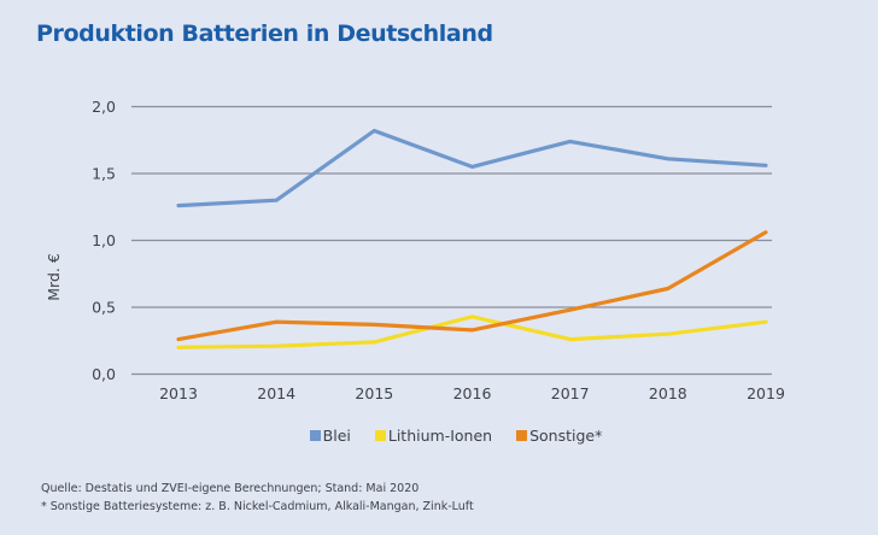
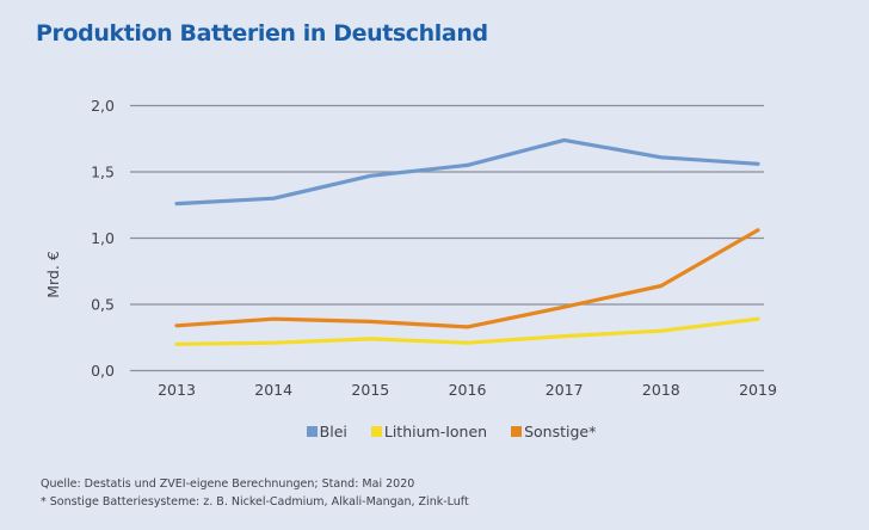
Sonstige*/2013: 0,26 -> 0,34
Blei/2015: 1,82 -> 1,47
Lithium-Ionen/2016: 0,43 -> 0,21
